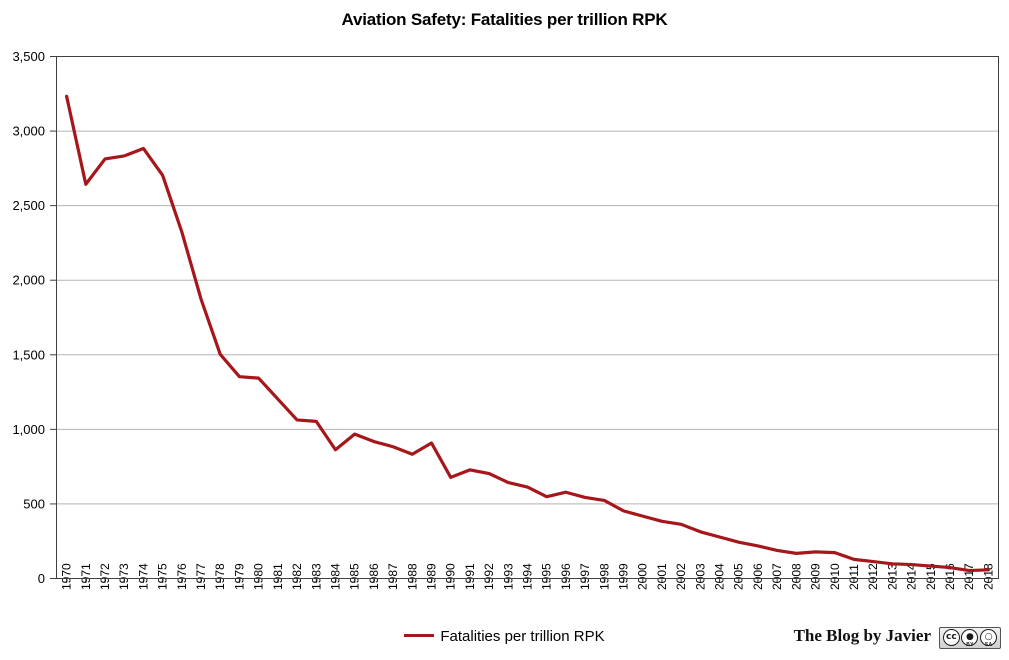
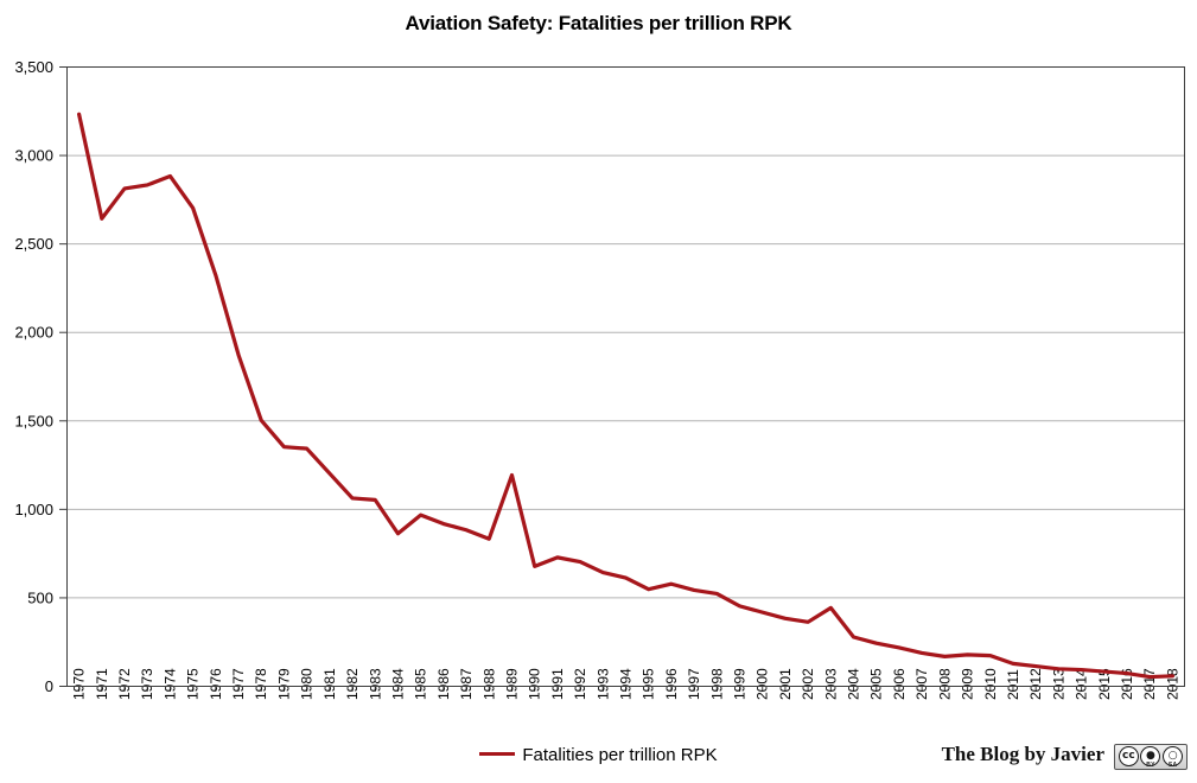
1989: 900 -> 1190
2003: 310 -> 440
